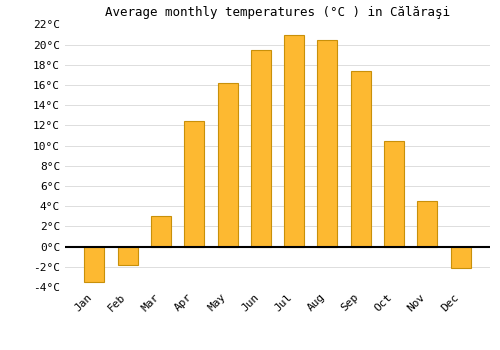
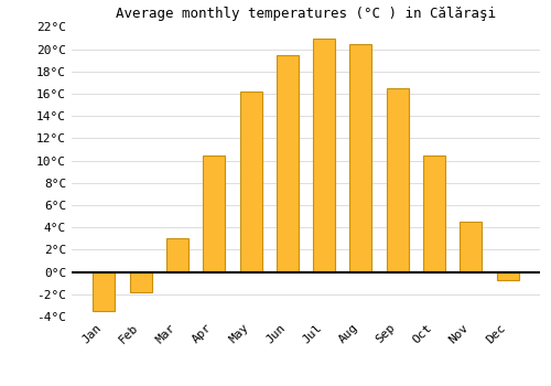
Apr: 12.4°C -> 10.5°C
Sep: 17.4°C -> 16.5°C
Dec: -2.1°C -> -0.7°C
